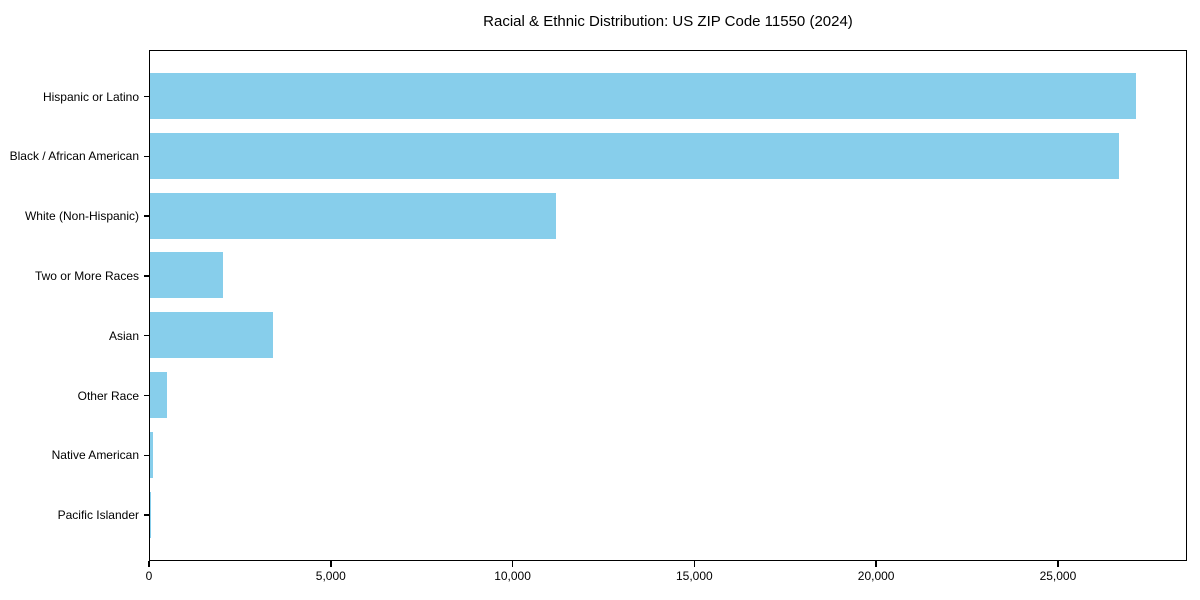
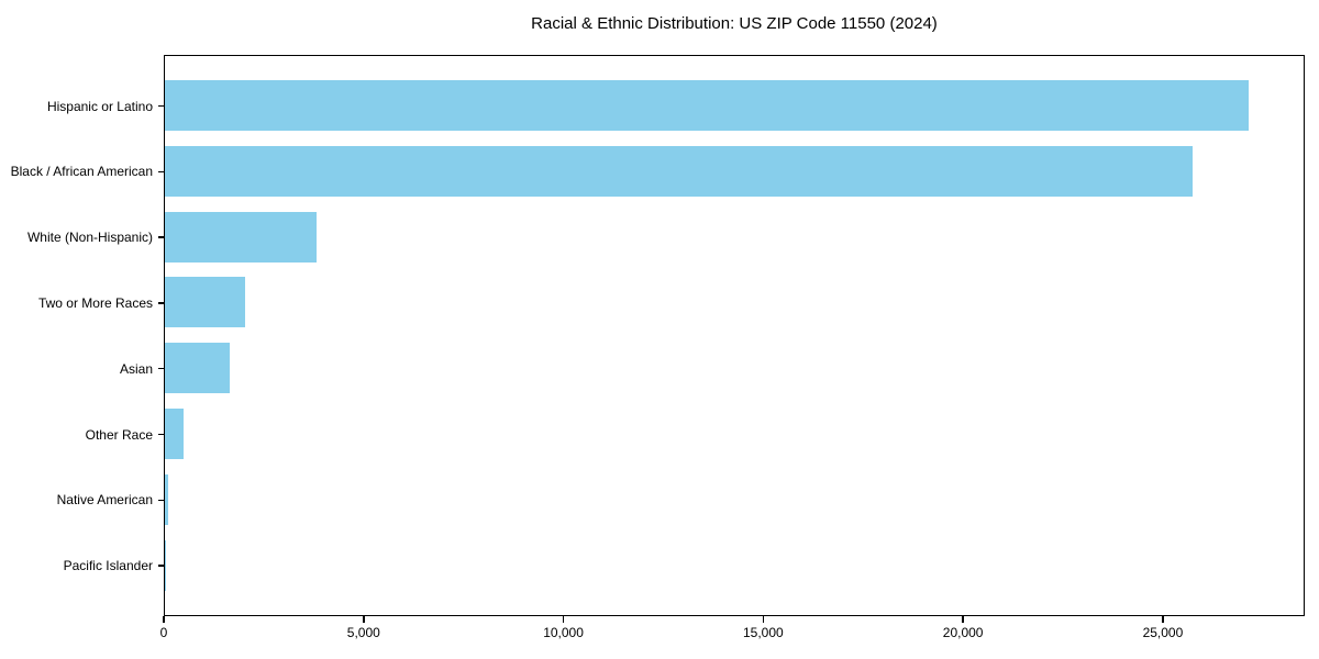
Black / African American: 26700 -> 25800
White (Non-Hispanic): 11200 -> 3800
Asian: 3400 -> 1600
